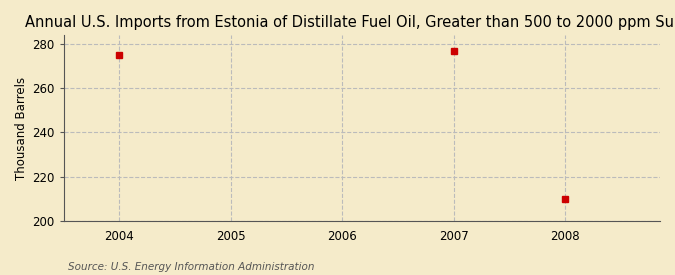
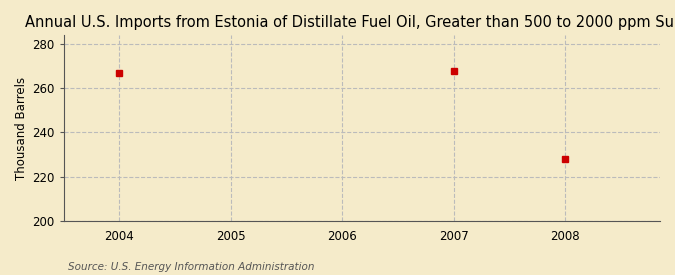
2004: 275 -> 267
2007: 277 -> 268
2008: 210 -> 228
